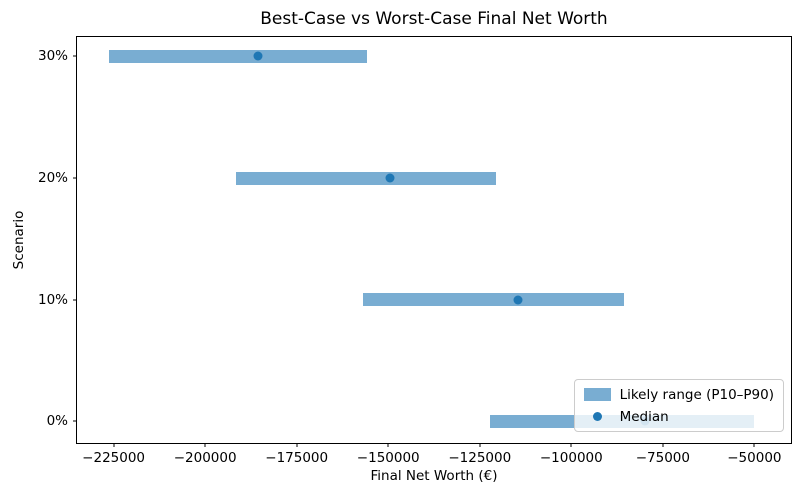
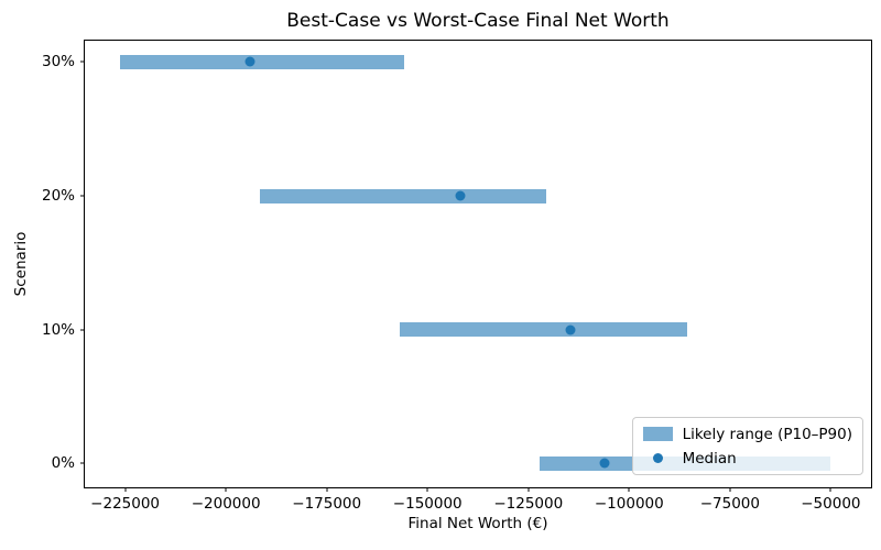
Median/0%: -80000 -> -106000
Median/20%: -150000 -> -142000
Median/30%: -186000 -> -194000
